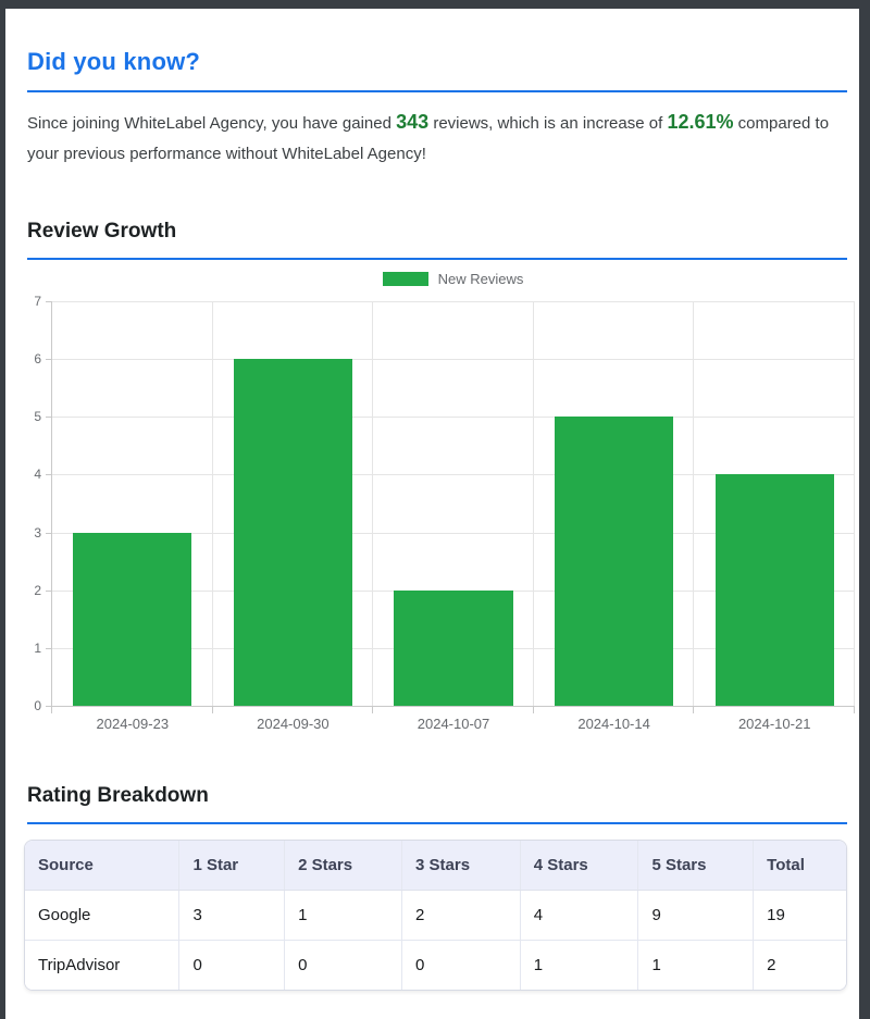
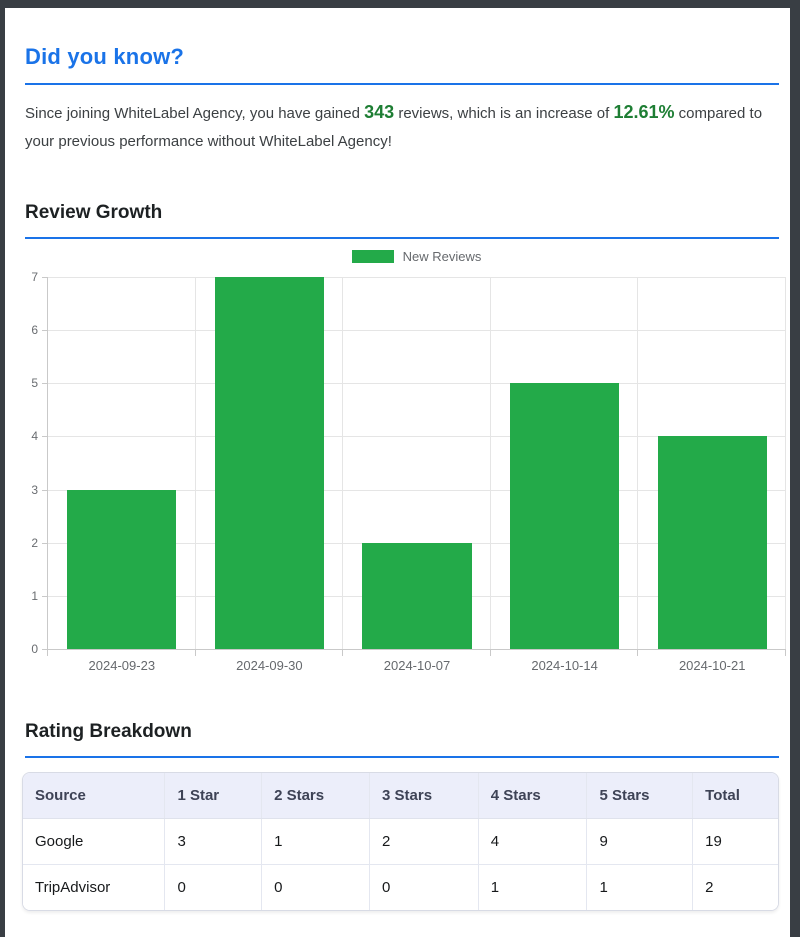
2024-09-30: 6 -> 7
